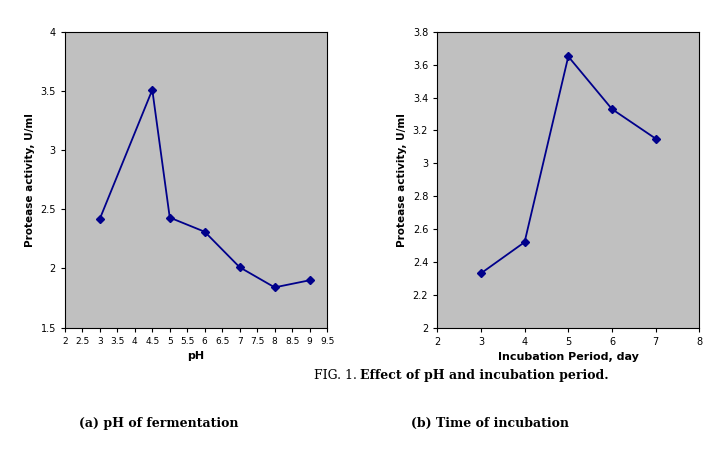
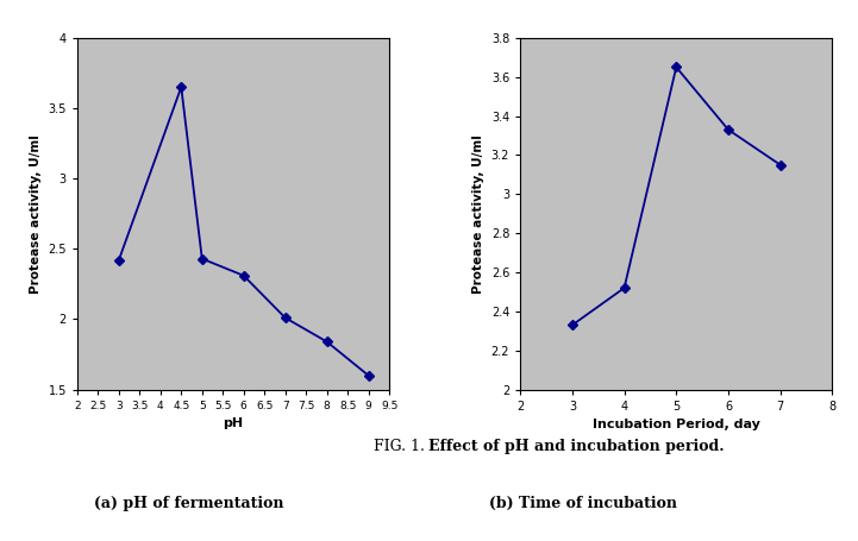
4.5: 3.51 -> 3.65
9: 1.90 -> 1.60
